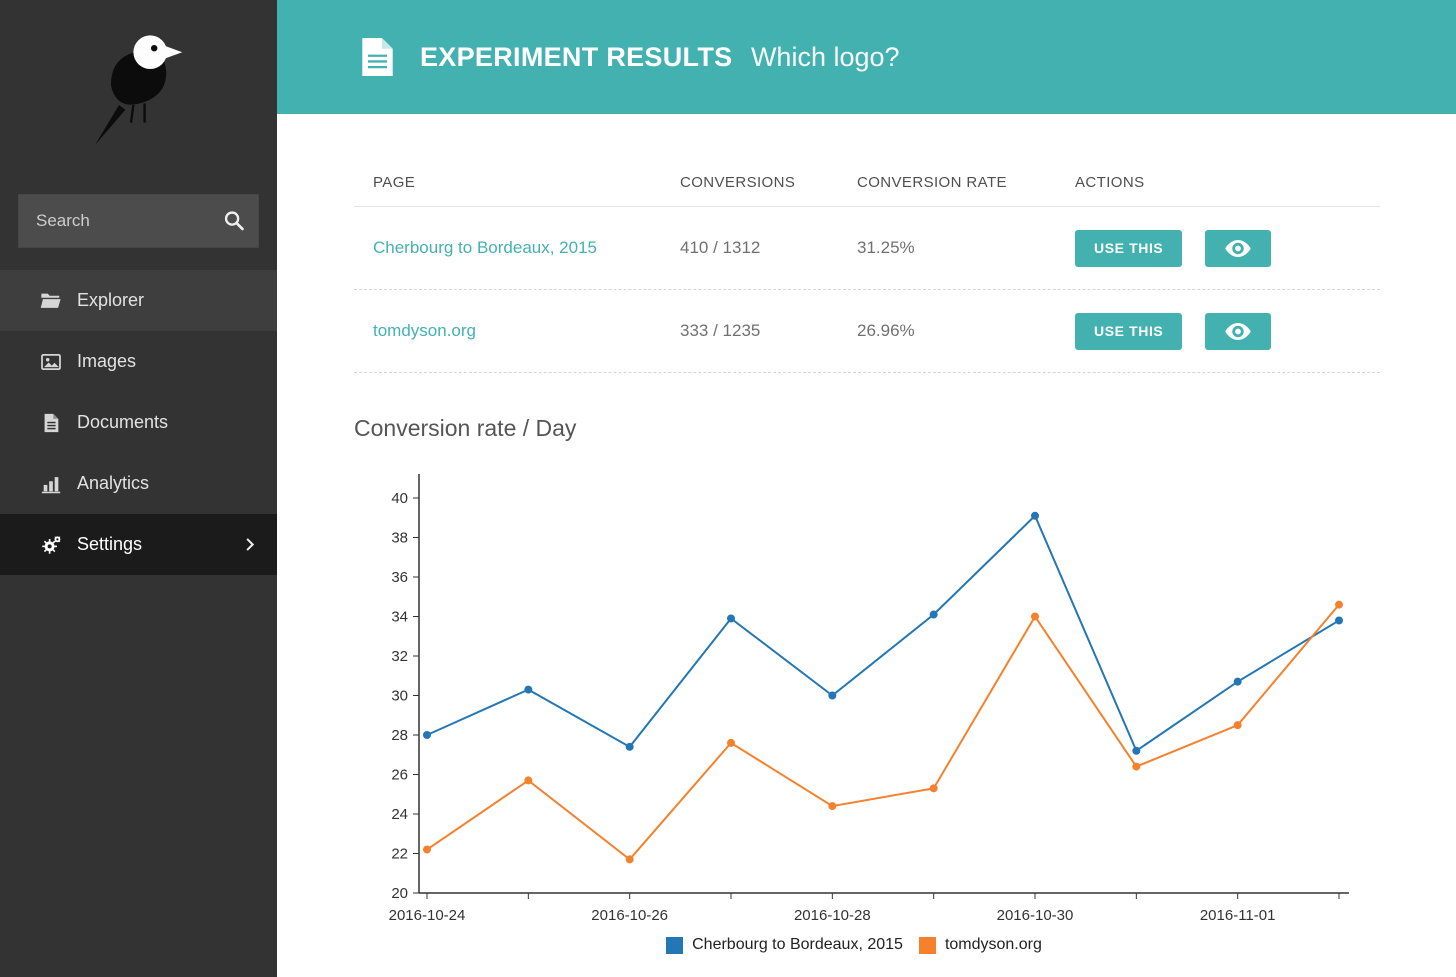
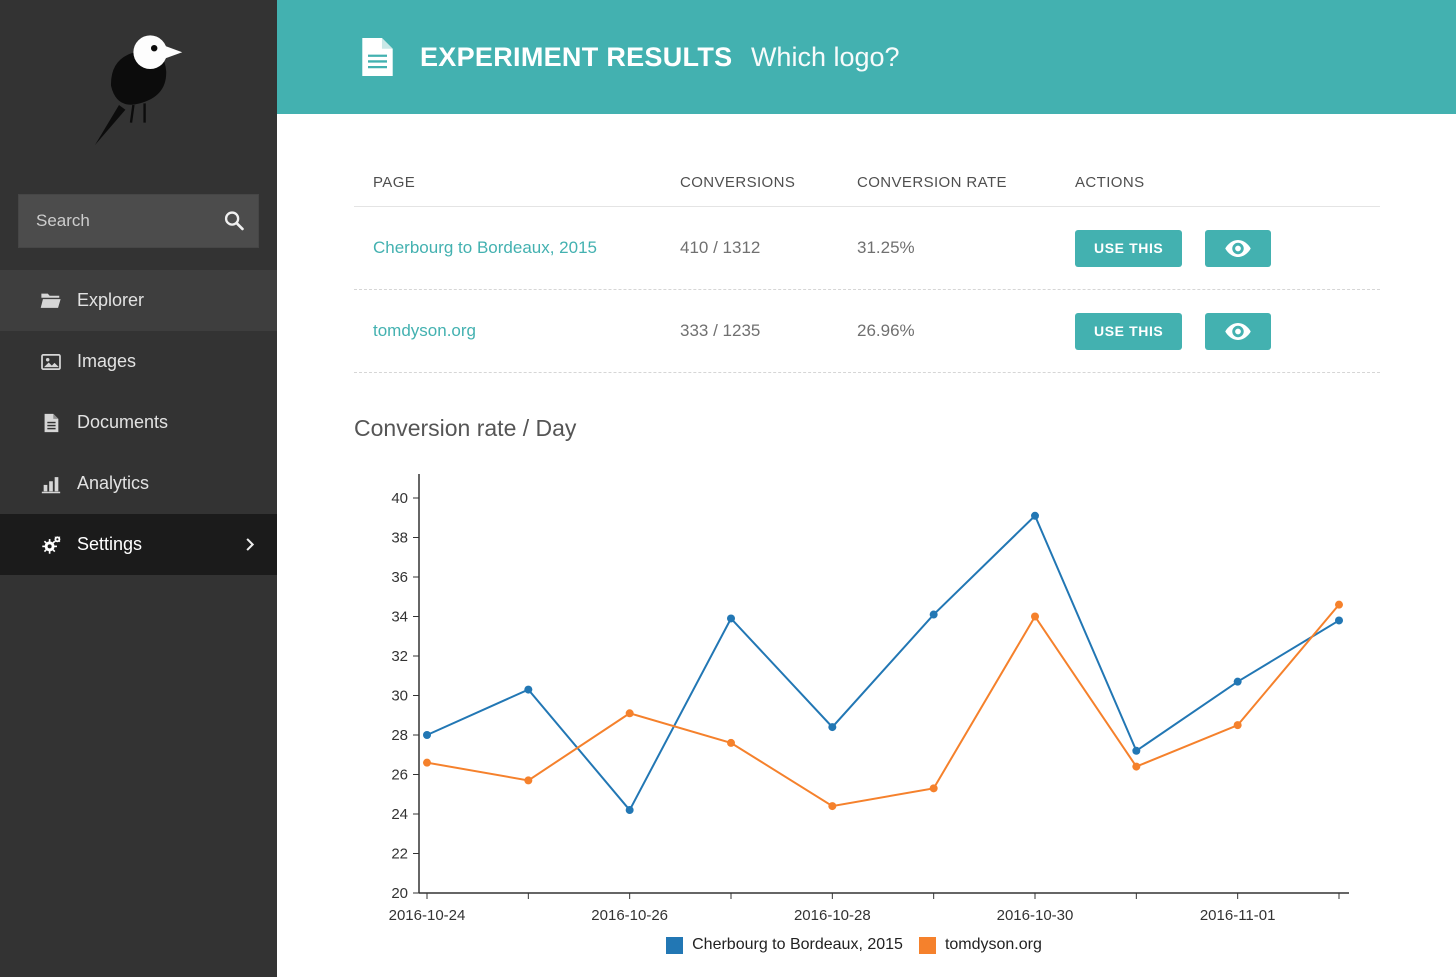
tomdyson.org/2016-10-24: 22.2 -> 26.6
Cherbourg to Bordeaux, 2015/2016-10-26: 27.4 -> 24.2
tomdyson.org/2016-10-26: 21.7 -> 29.1
Cherbourg to Bordeaux, 2015/2016-10-28: 30.0 -> 28.4
